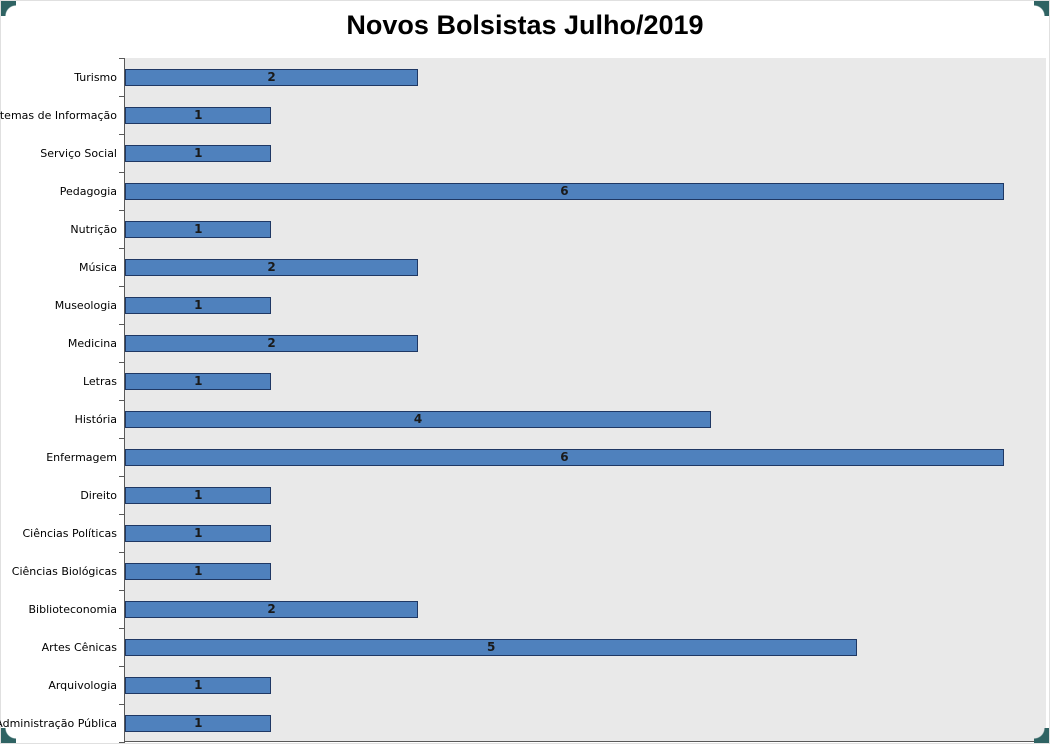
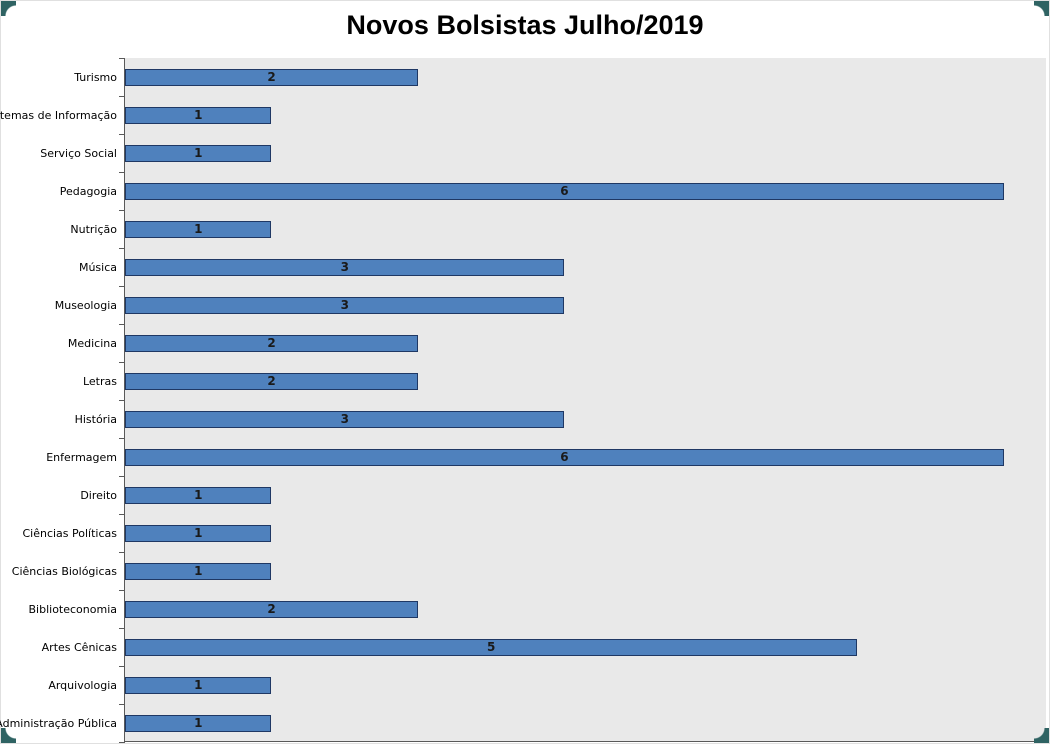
Música: 2 -> 3
Museologia: 1 -> 3
Letras: 1 -> 2
História: 4 -> 3
